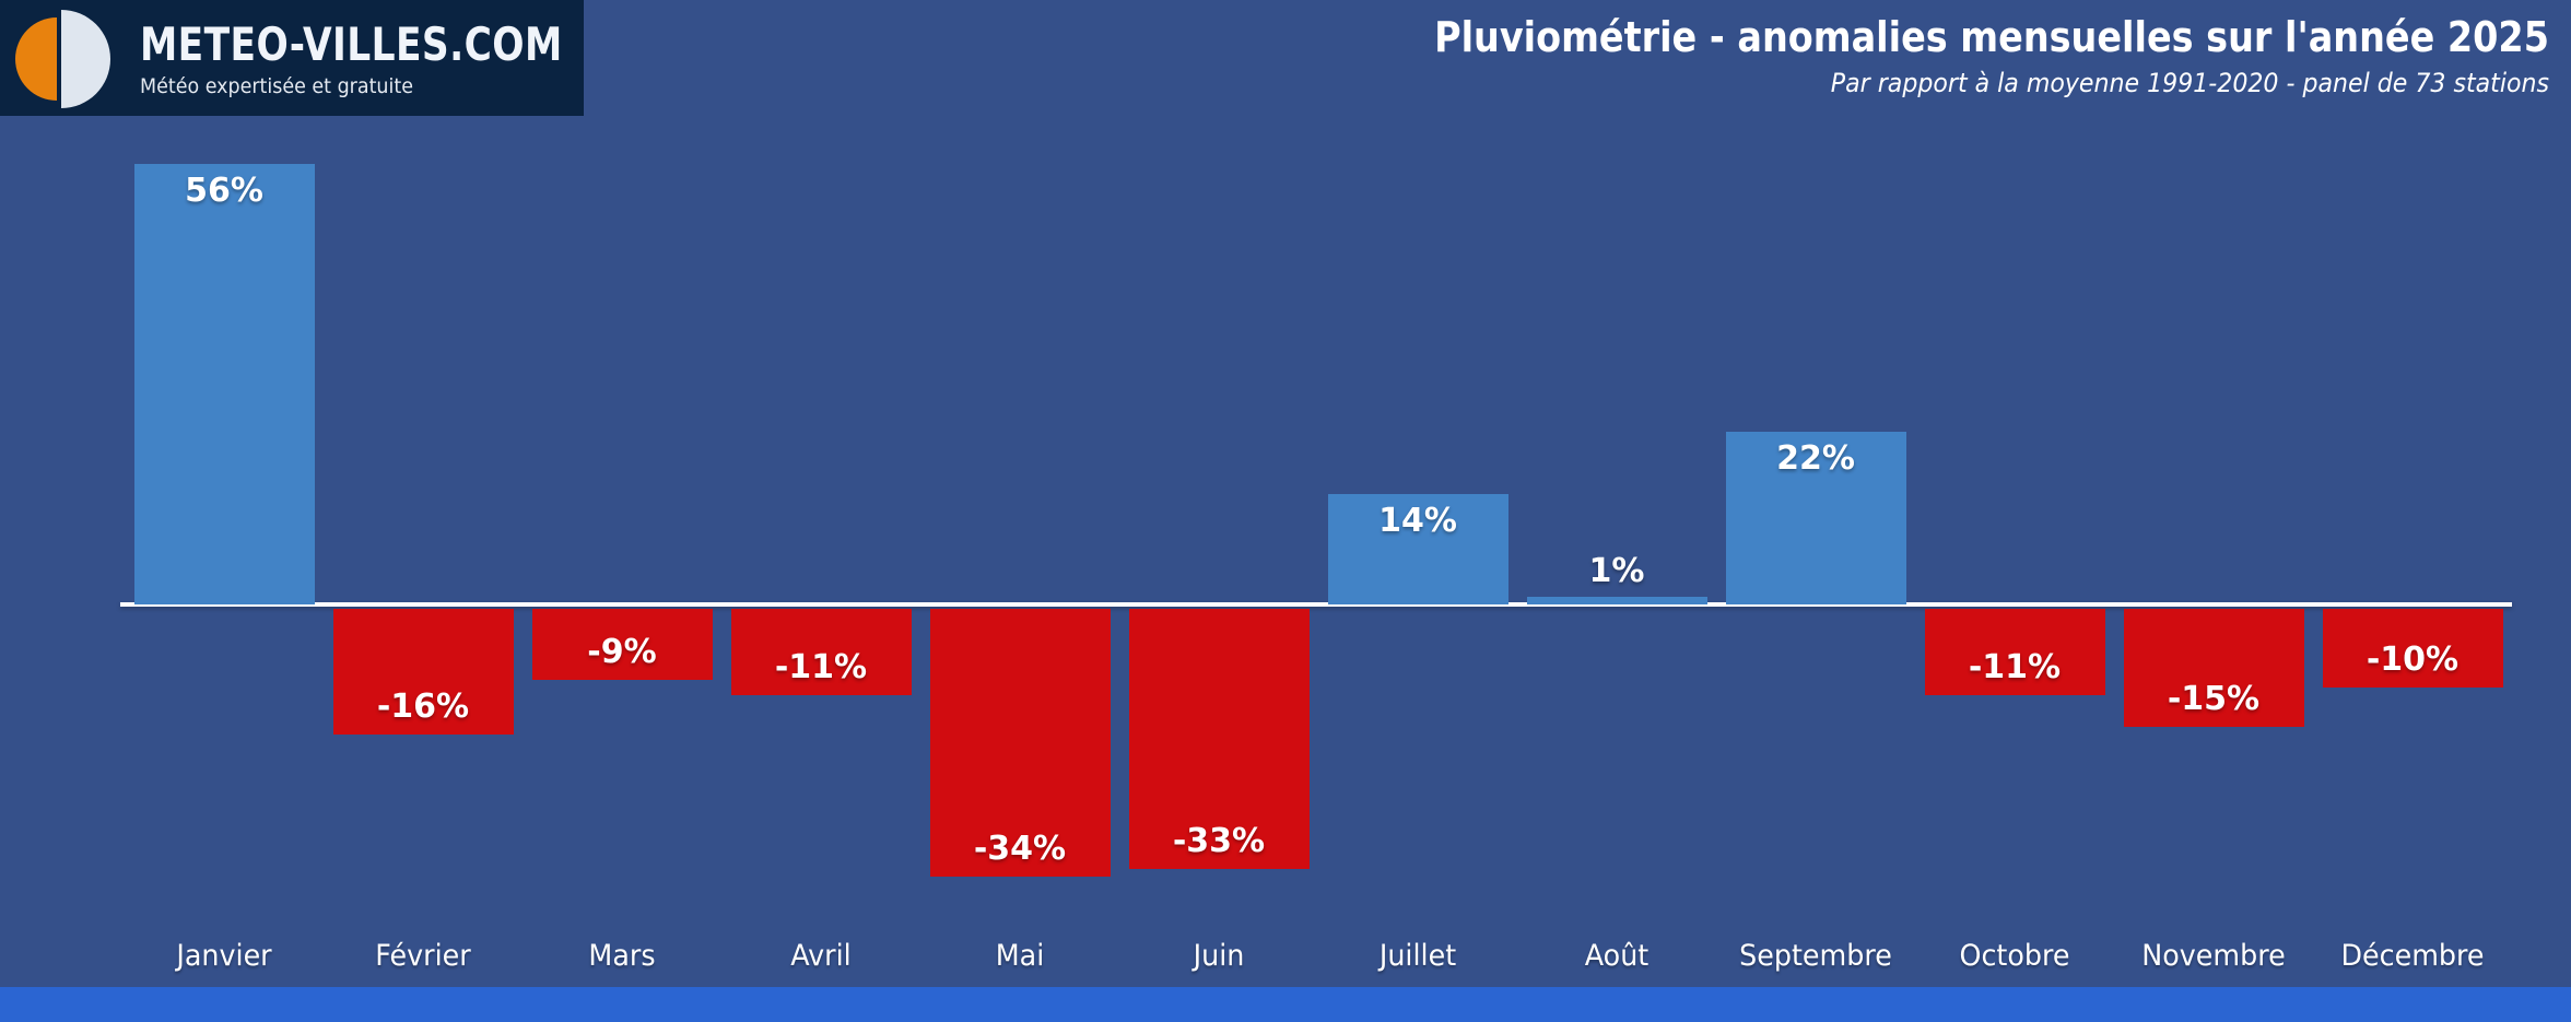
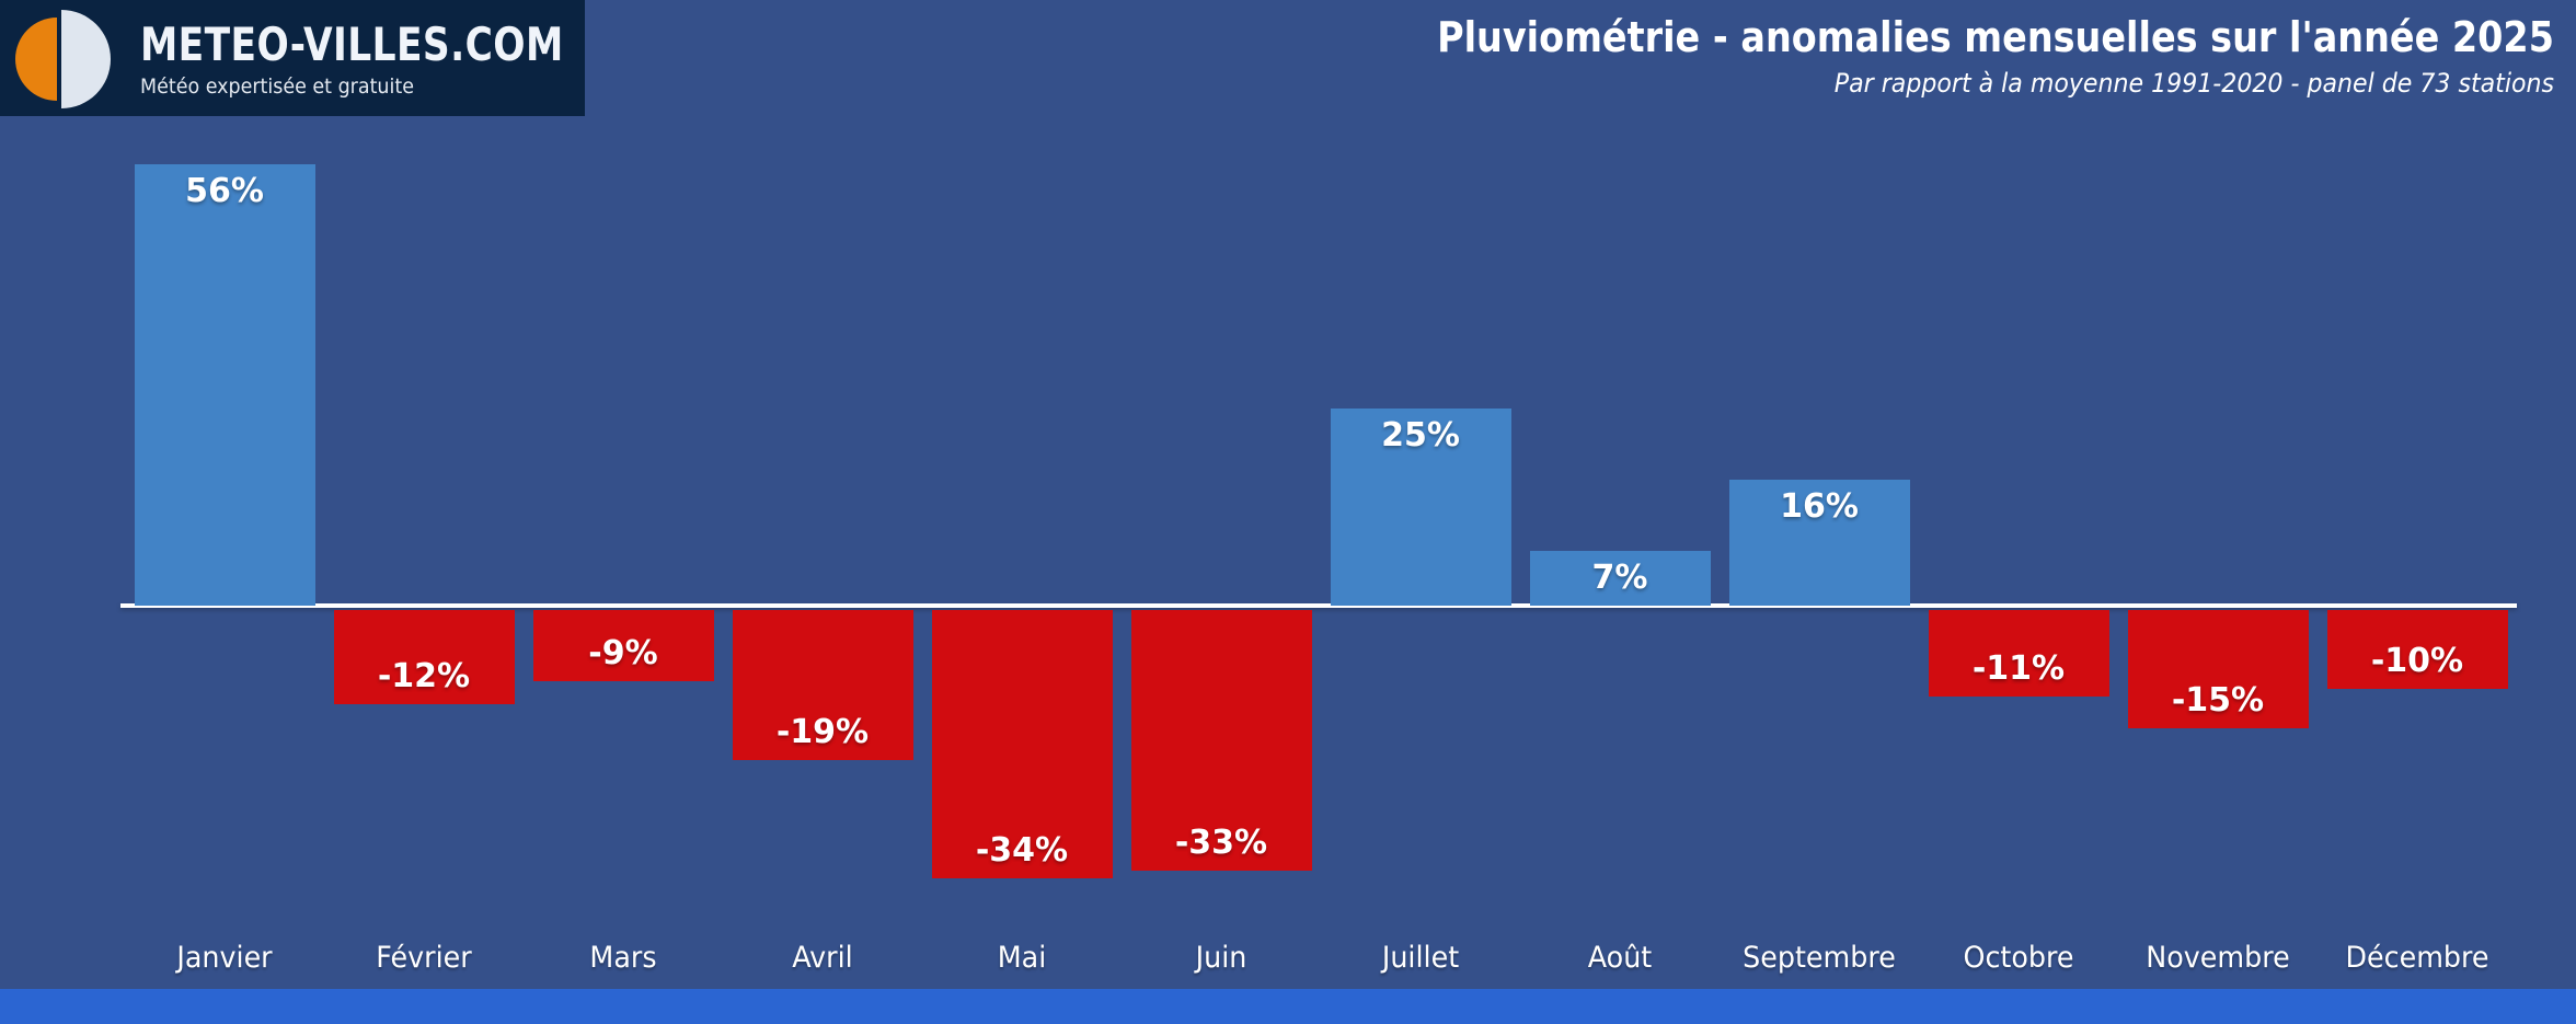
Février: -16% -> -12%
Avril: -11% -> -19%
Juillet: 14% -> 25%
Août: 1% -> 7%
Septembre: 22% -> 16%
